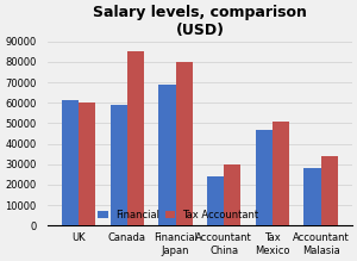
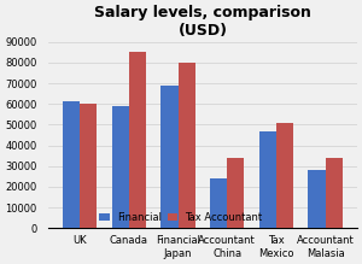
Tax Accountant/Accountant China: 30000 -> 34000
